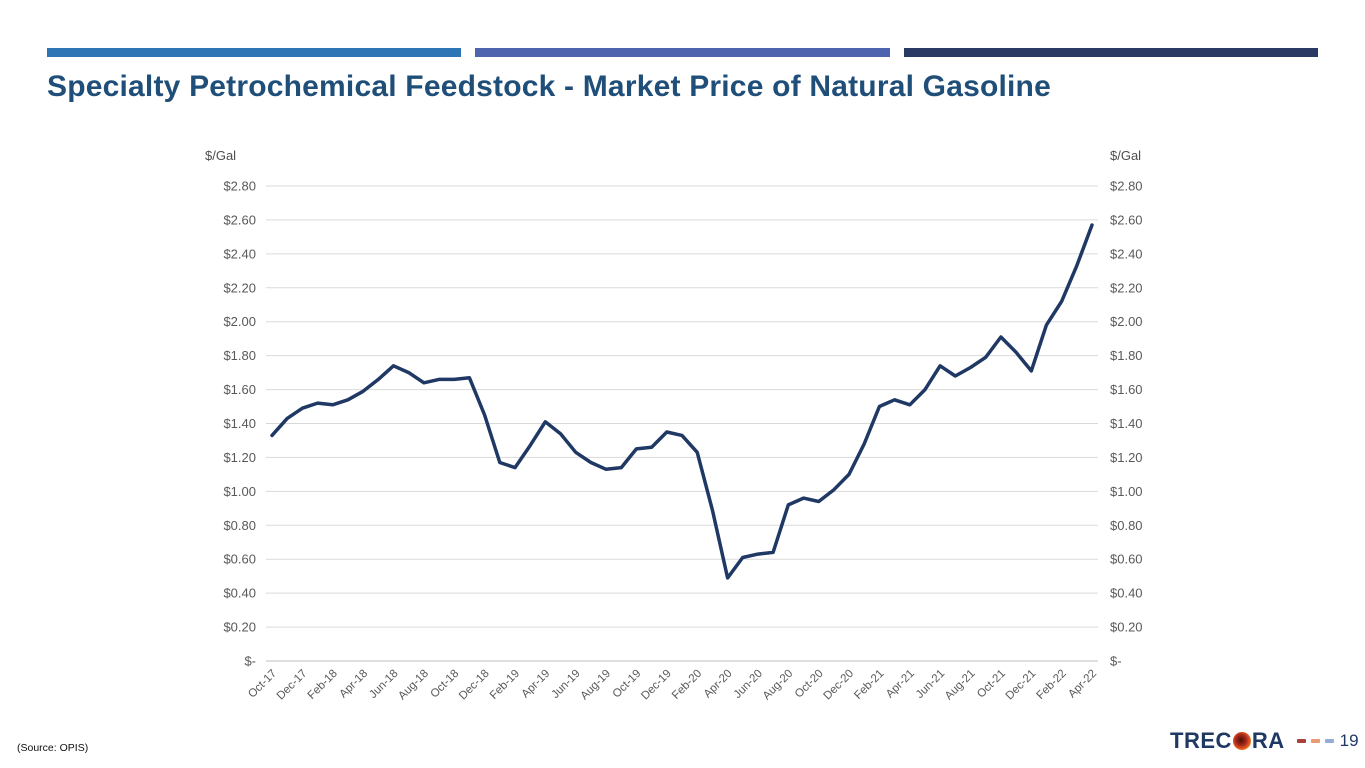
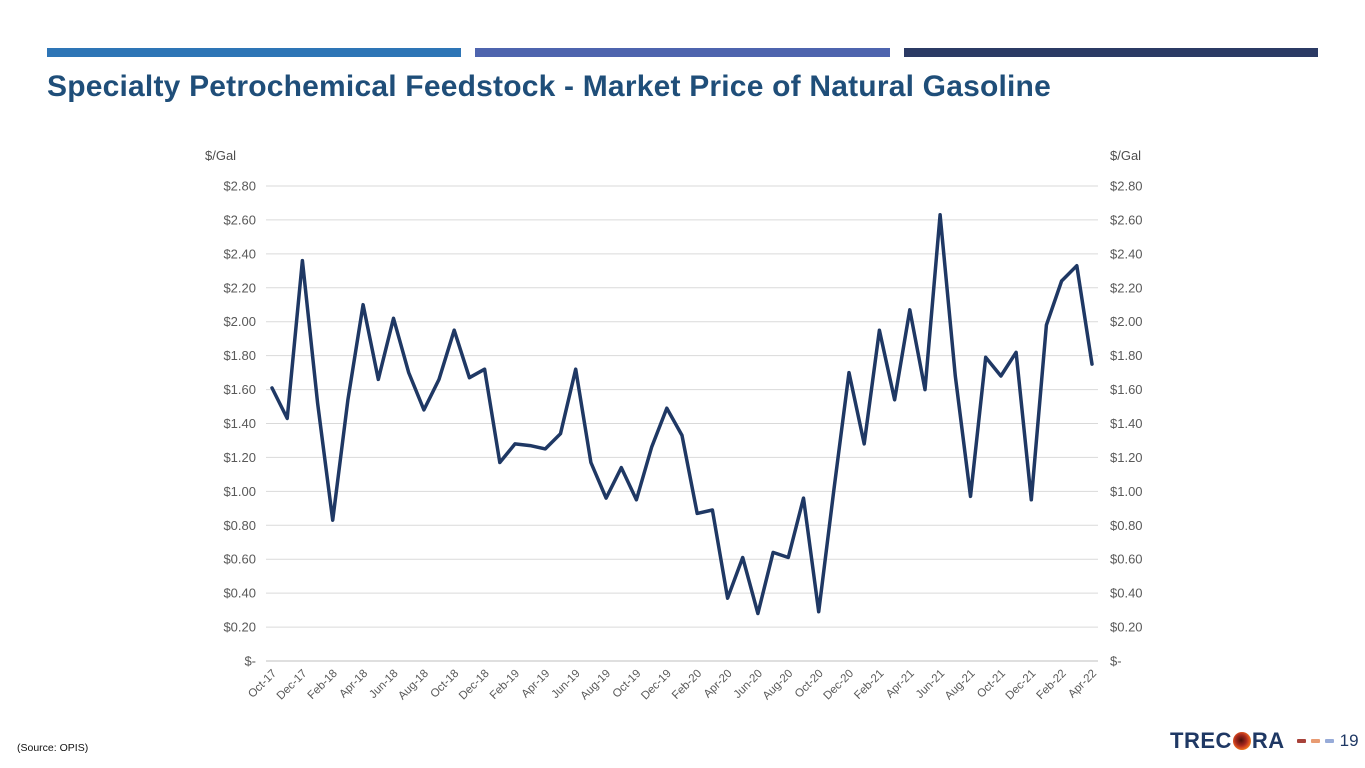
Oct-17: $1.33 -> $1.61
Dec-17: $1.49 -> $2.36
Feb-18: $1.51 -> $0.83
Apr-18: $1.59 -> $2.10
Jun-18: $1.74 -> $2.02
Aug-18: $1.64 -> $1.48
Oct-18: $1.66 -> $1.95
Dec-18: $1.45 -> $1.72
Feb-19: $1.14 -> $1.28
Apr-19: $1.41 -> $1.25
Jun-19: $1.23 -> $1.72
Aug-19: $1.13 -> $0.96
Oct-19: $1.25 -> $0.95
Dec-19: $1.35 -> $1.49
Feb-20: $1.23 -> $0.87
Apr-20: $0.49 -> $0.37
Jun-20: $0.63 -> $0.28
Aug-20: $0.92 -> $0.61
Oct-20: $0.94 -> $0.29
Dec-20: $1.10 -> $1.70
Feb-21: $1.50 -> $1.95
Apr-21: $1.51 -> $2.07
Jun-21: $1.74 -> $2.63
Aug-21: $1.73 -> $0.97
Oct-21: $1.91 -> $1.68
Dec-21: $1.71 -> $0.95
Feb-22: $2.12 -> $2.24
Apr-22: $2.57 -> $1.75
